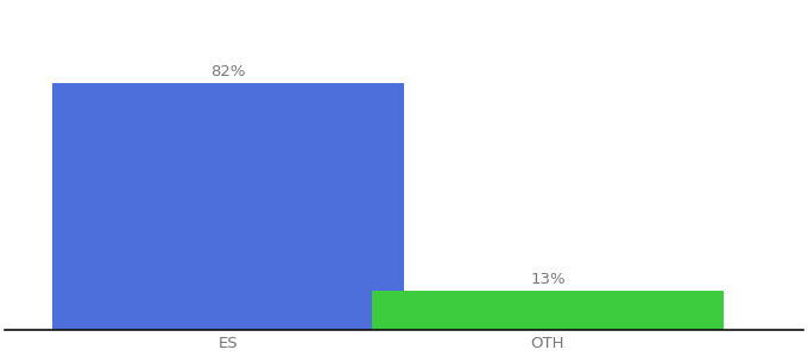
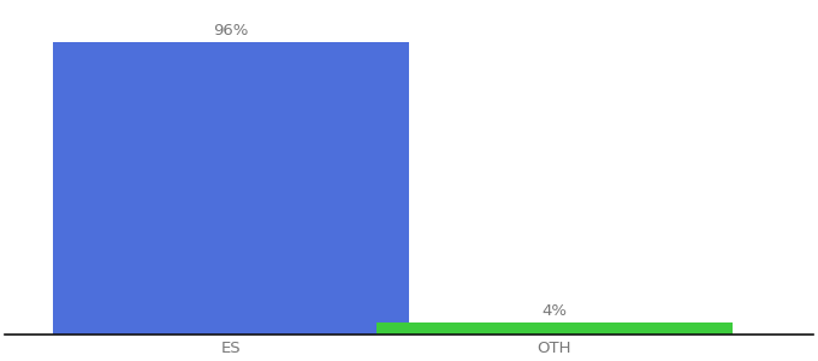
ES: 82% -> 96%
OTH: 13% -> 4%
